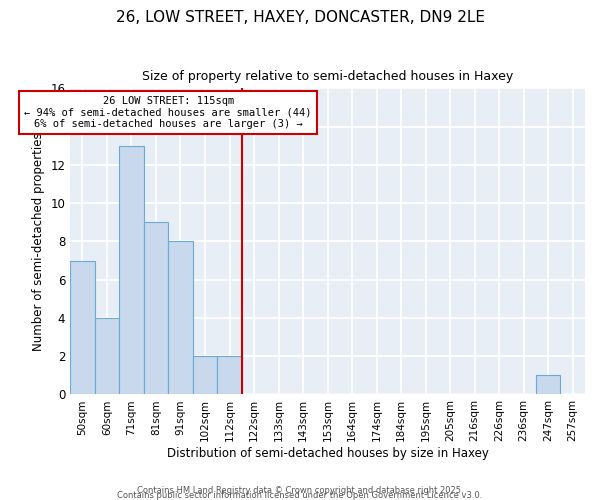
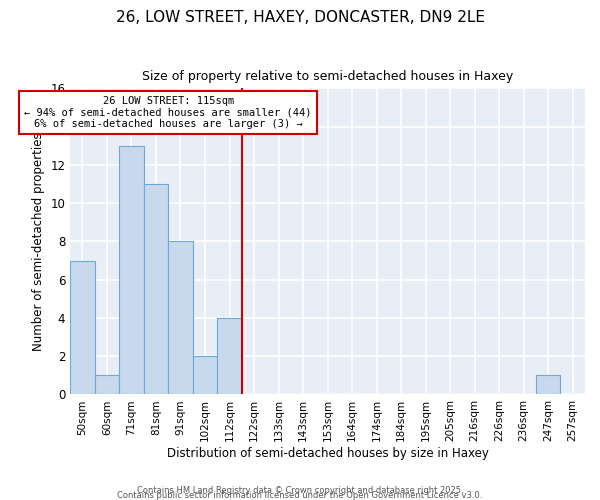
60sqm: 4 -> 1
81sqm: 9 -> 11
112sqm: 2 -> 4
